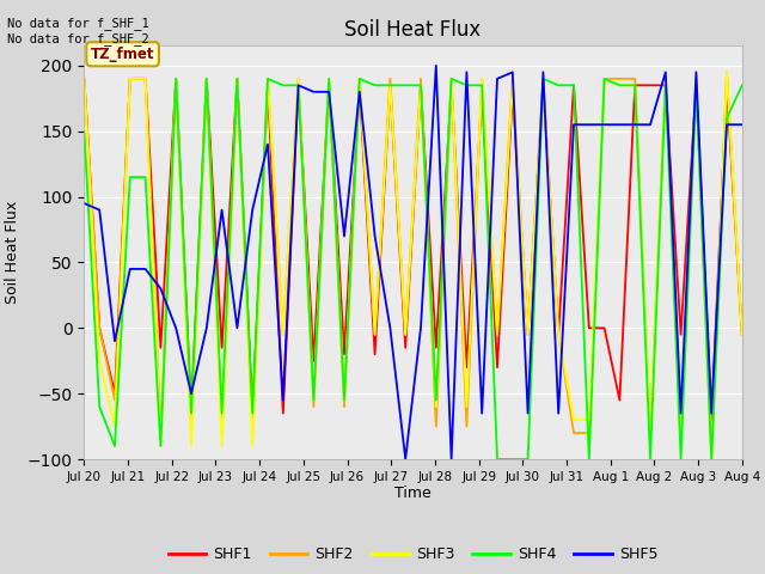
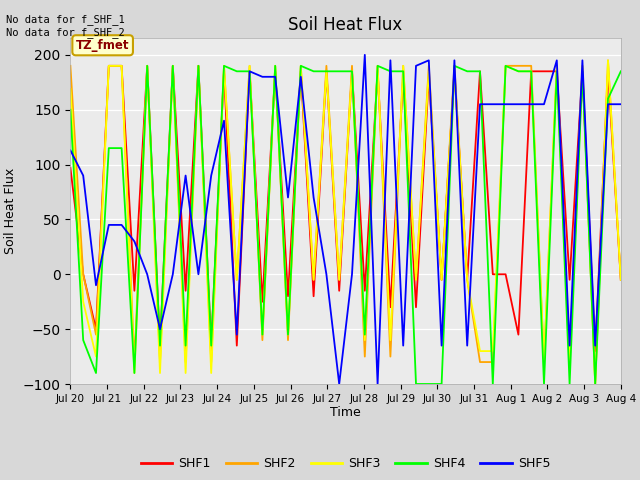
SHF1/Jul 20: 190 -> 97
SHF3/Jul 20: 190 -> 169
SHF5/Jul 20: 95 -> 113
